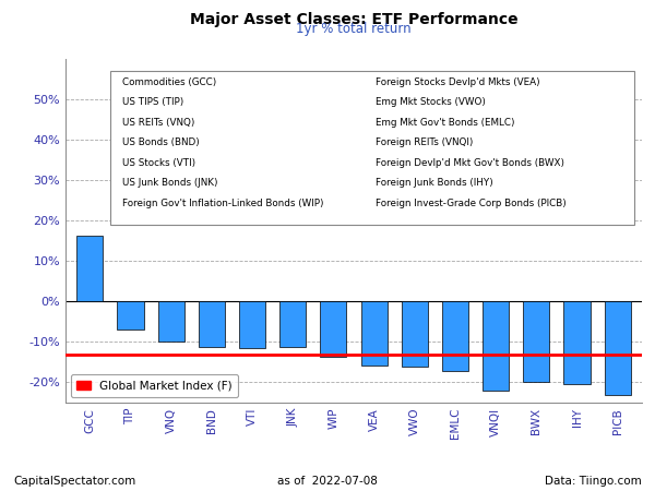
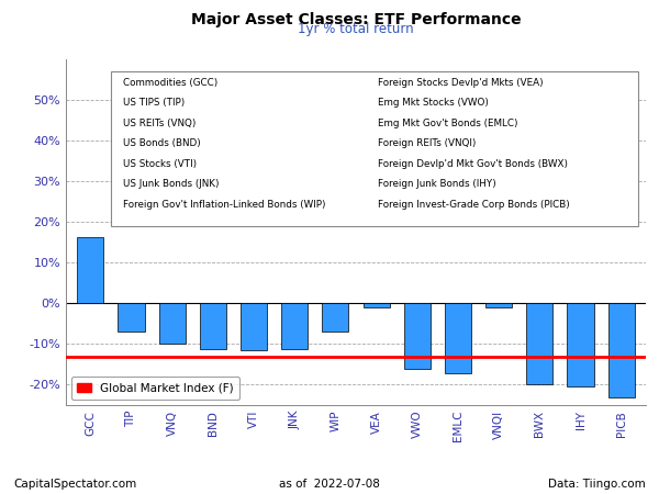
WIP: -13.8% -> -7.0%
VEA: -15.9% -> -1.0%
VNQI: -22.0% -> -1.0%
